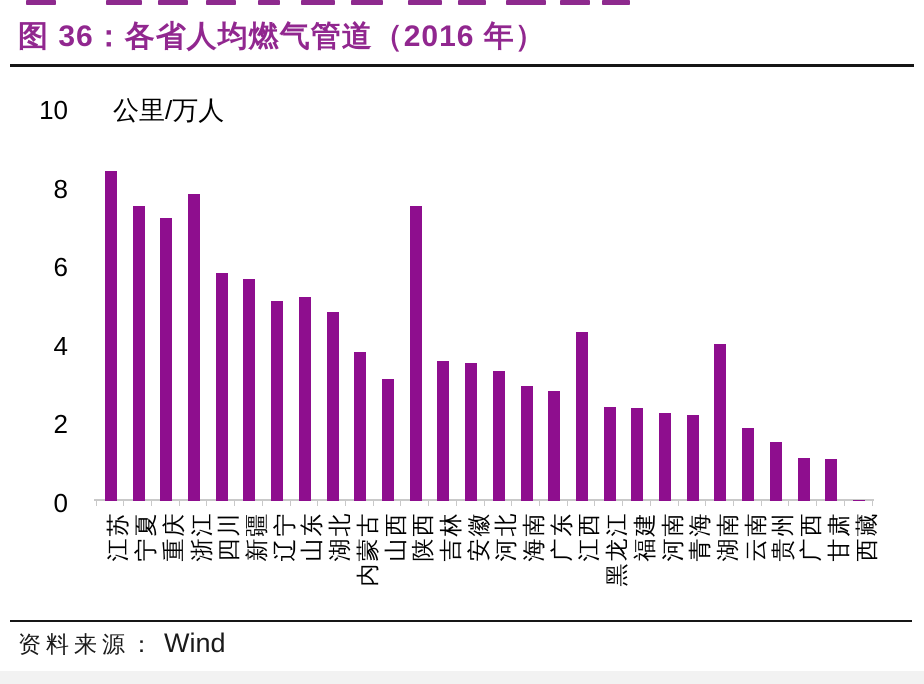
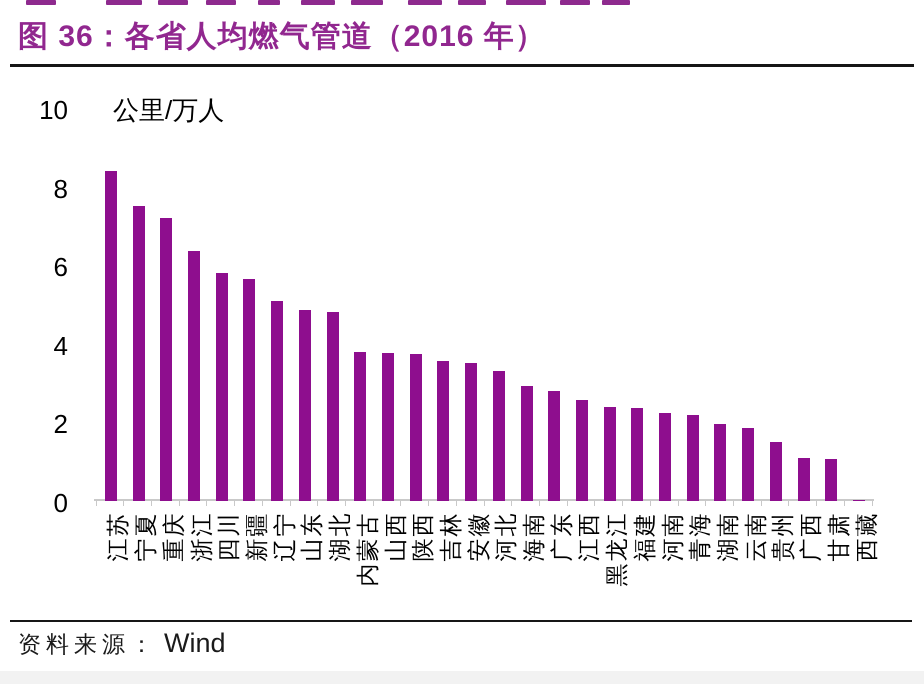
浙江: 7.8 -> 6.3
山东: 5.2 -> 4.8
山西: 3.1 -> 3.8
陕西: 7.5 -> 3.7
江西: 4.3 -> 2.6
湖南: 4.0 -> 1.9
